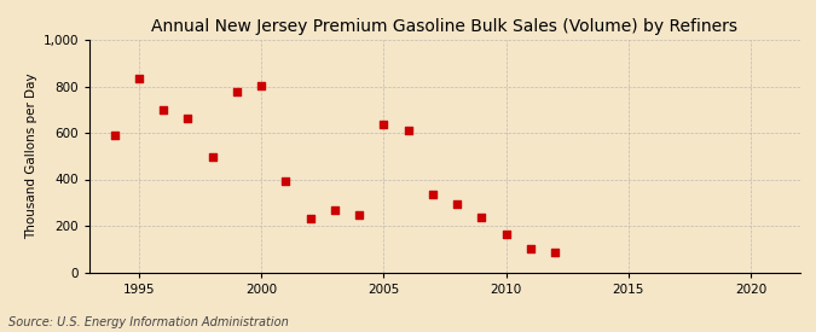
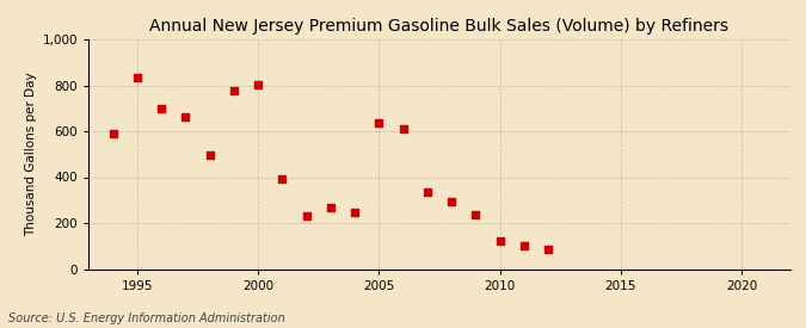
2010: 160 -> 120
